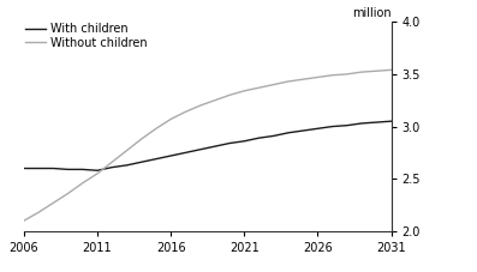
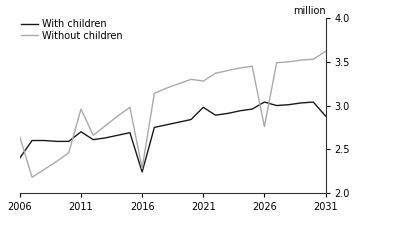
With children/2006: 2.60 -> 2.40
Without children/2006: 2.10 -> 2.64
With children/2011: 2.58 -> 2.70
Without children/2011: 2.55 -> 2.96
With children/2016: 2.72 -> 2.24
Without children/2016: 3.07 -> 2.28
With children/2021: 2.86 -> 2.98
Without children/2021: 3.34 -> 3.28
With children/2026: 2.98 -> 3.04
Without children/2026: 3.47 -> 2.76
With children/2031: 3.05 -> 2.88
Without children/2031: 3.54 -> 3.62
